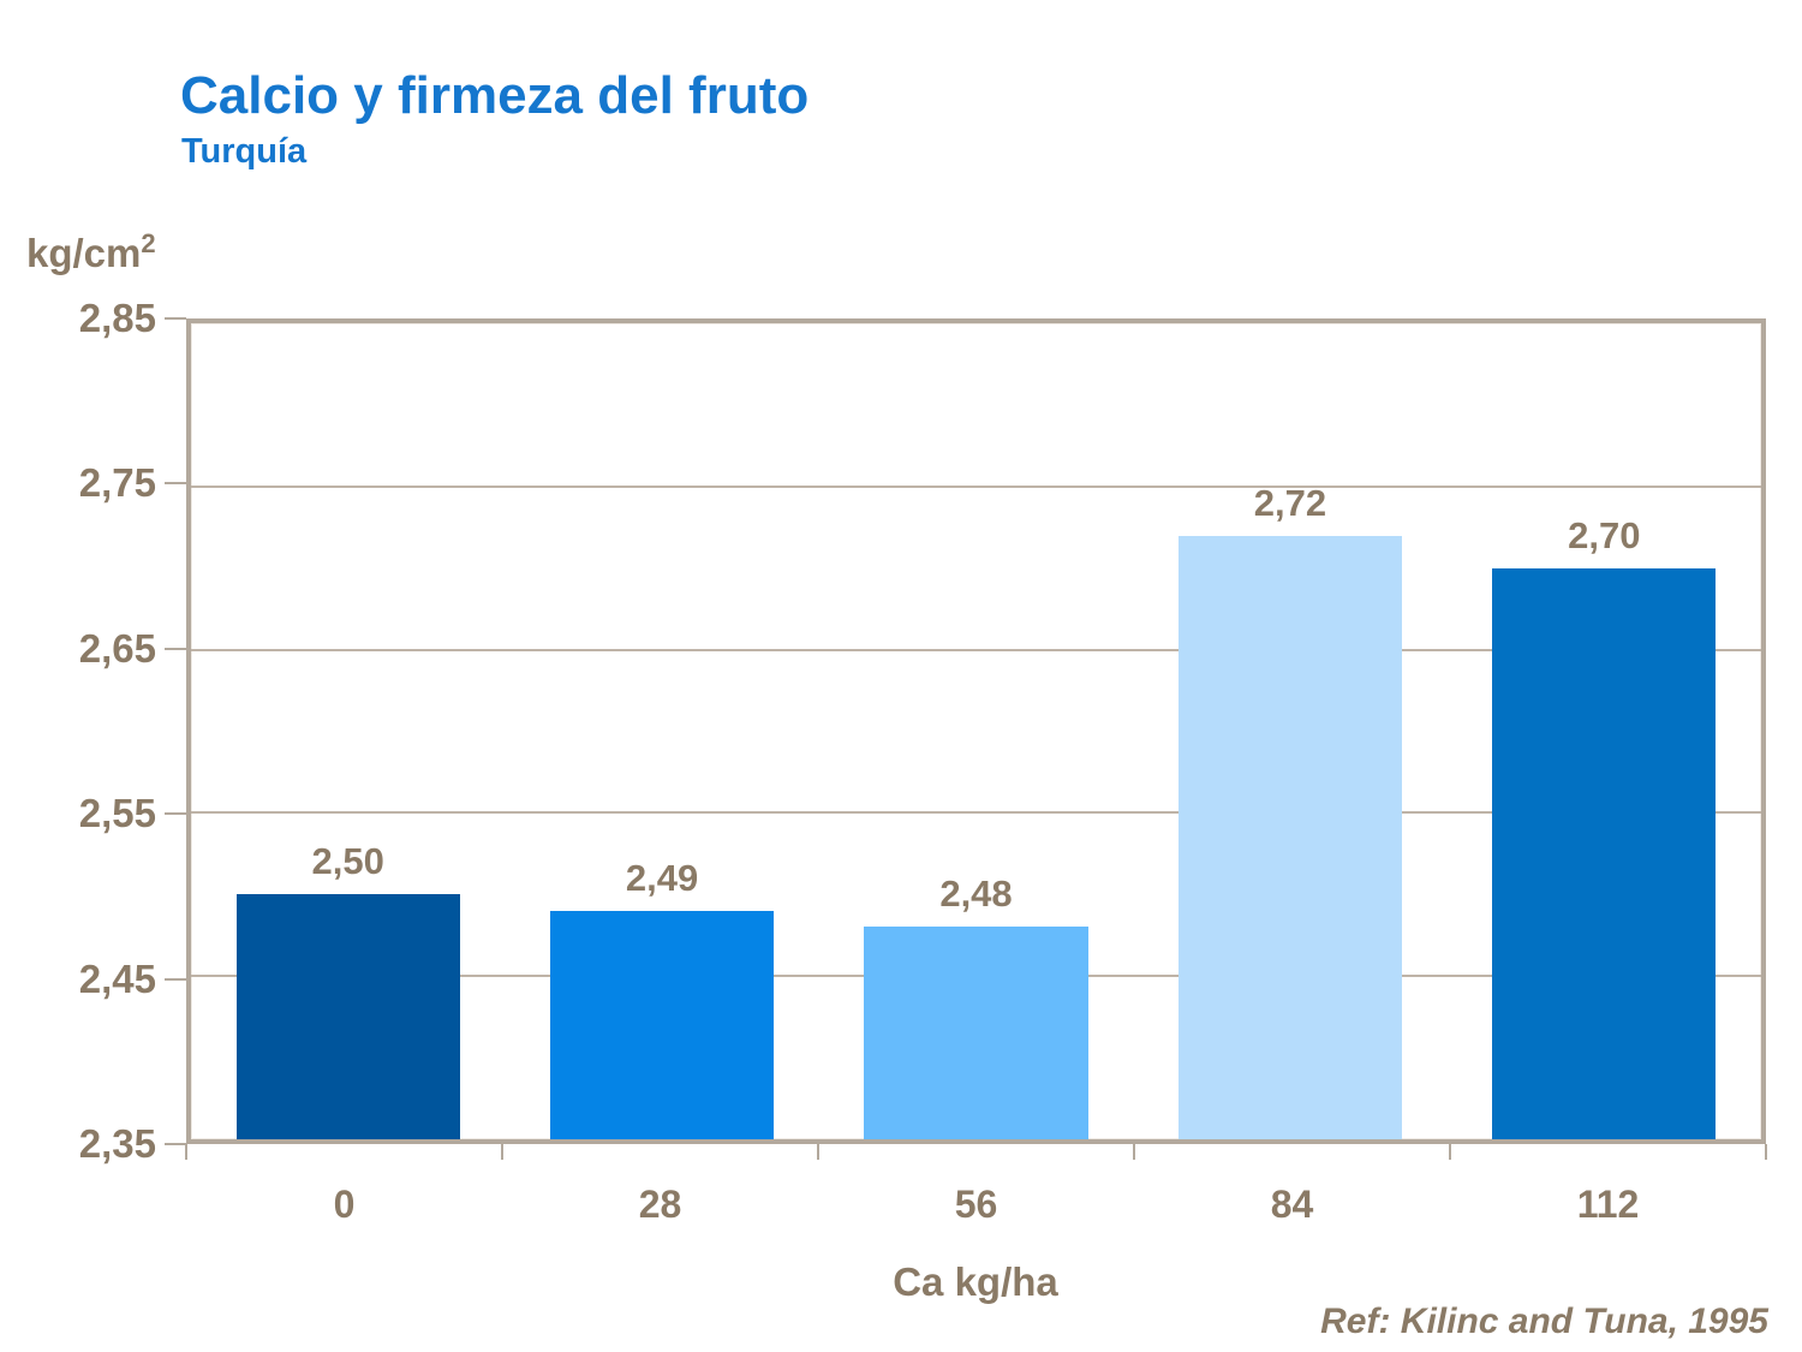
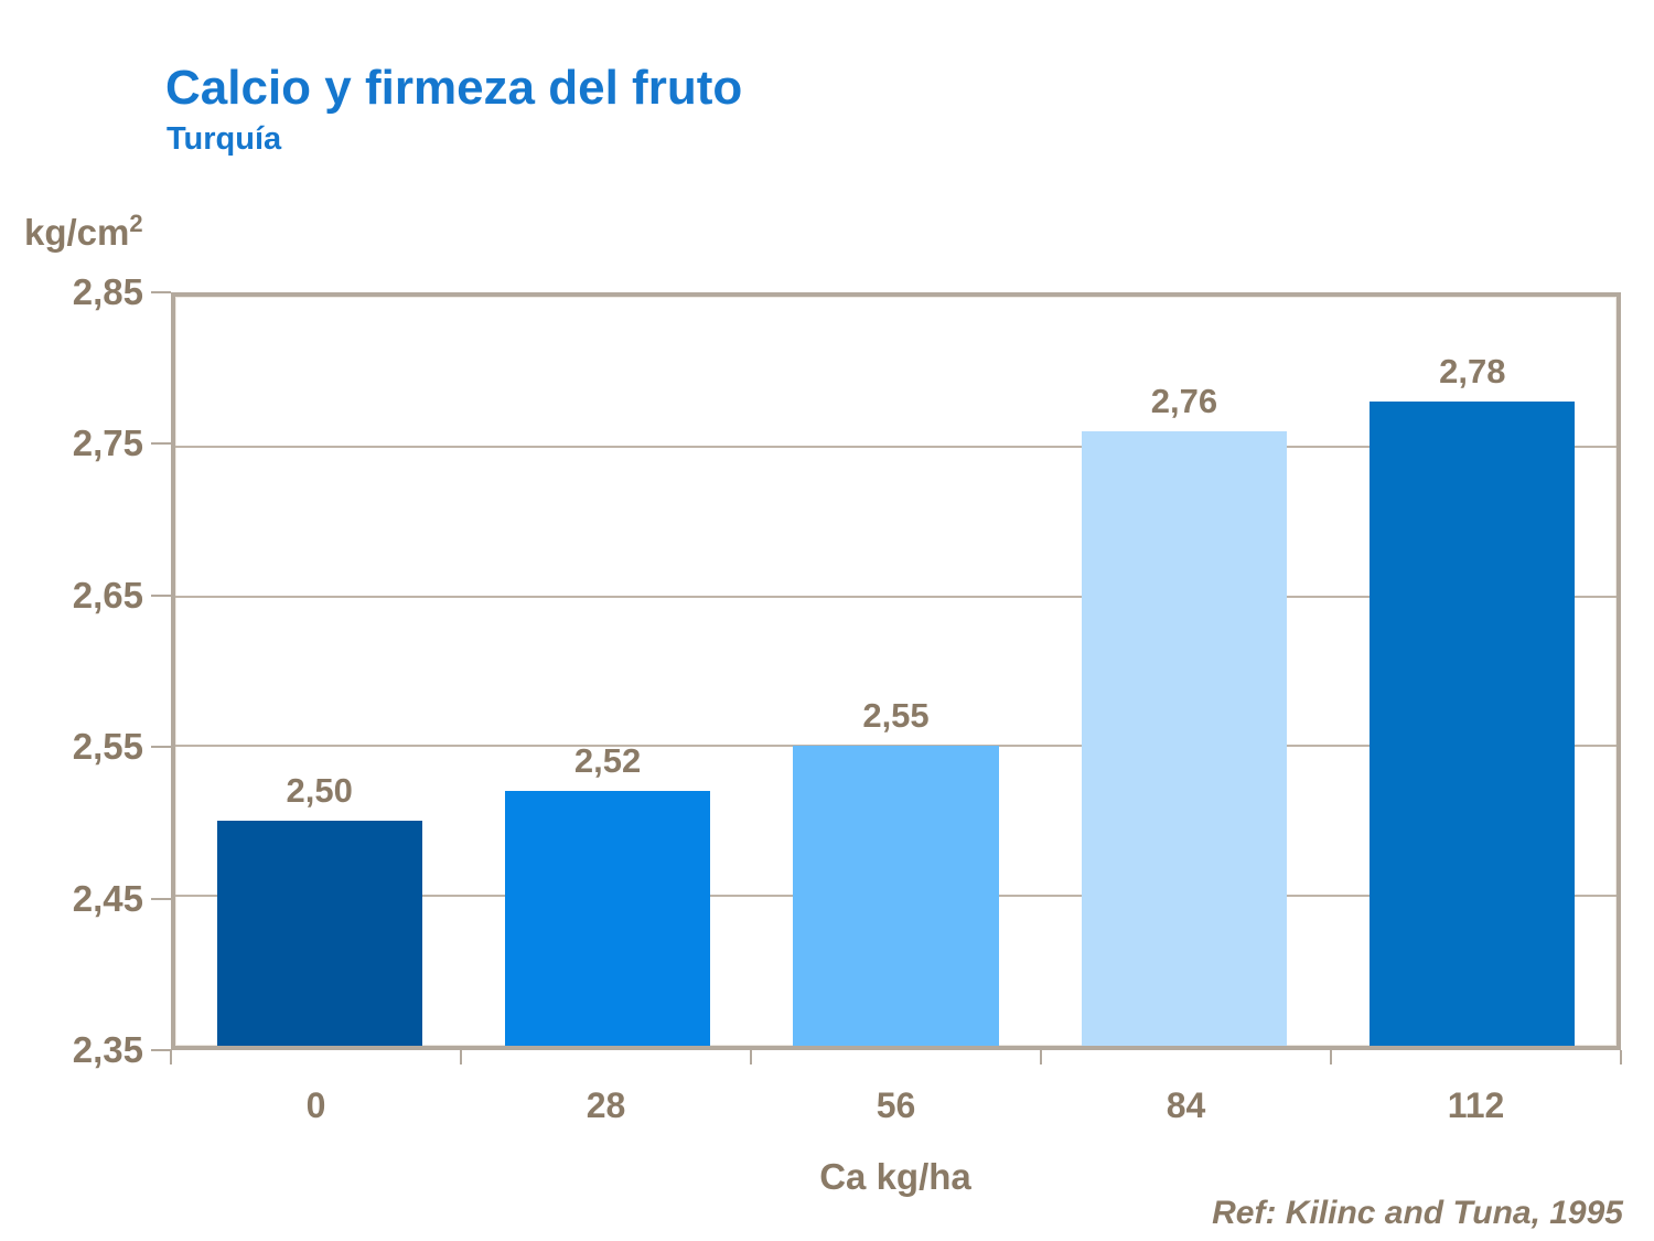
28: 2,49 -> 2,52
56: 2,48 -> 2,55
84: 2,72 -> 2,76
112: 2,70 -> 2,78
